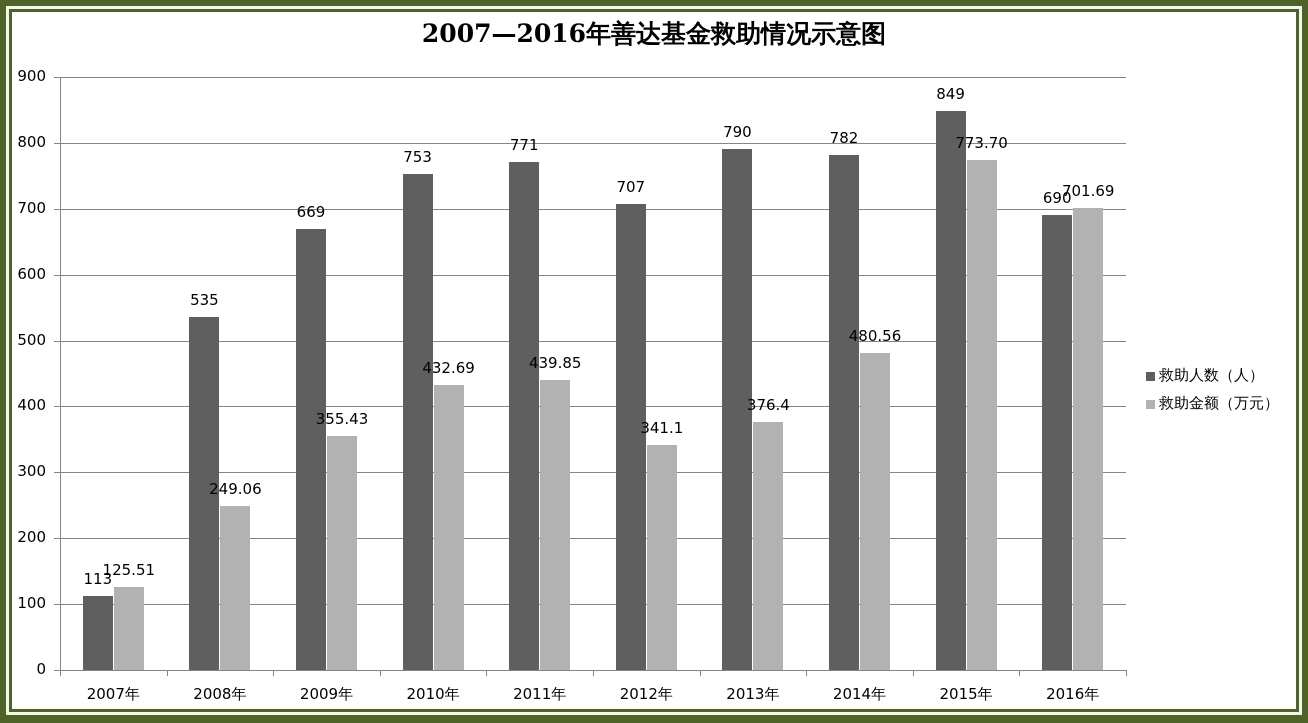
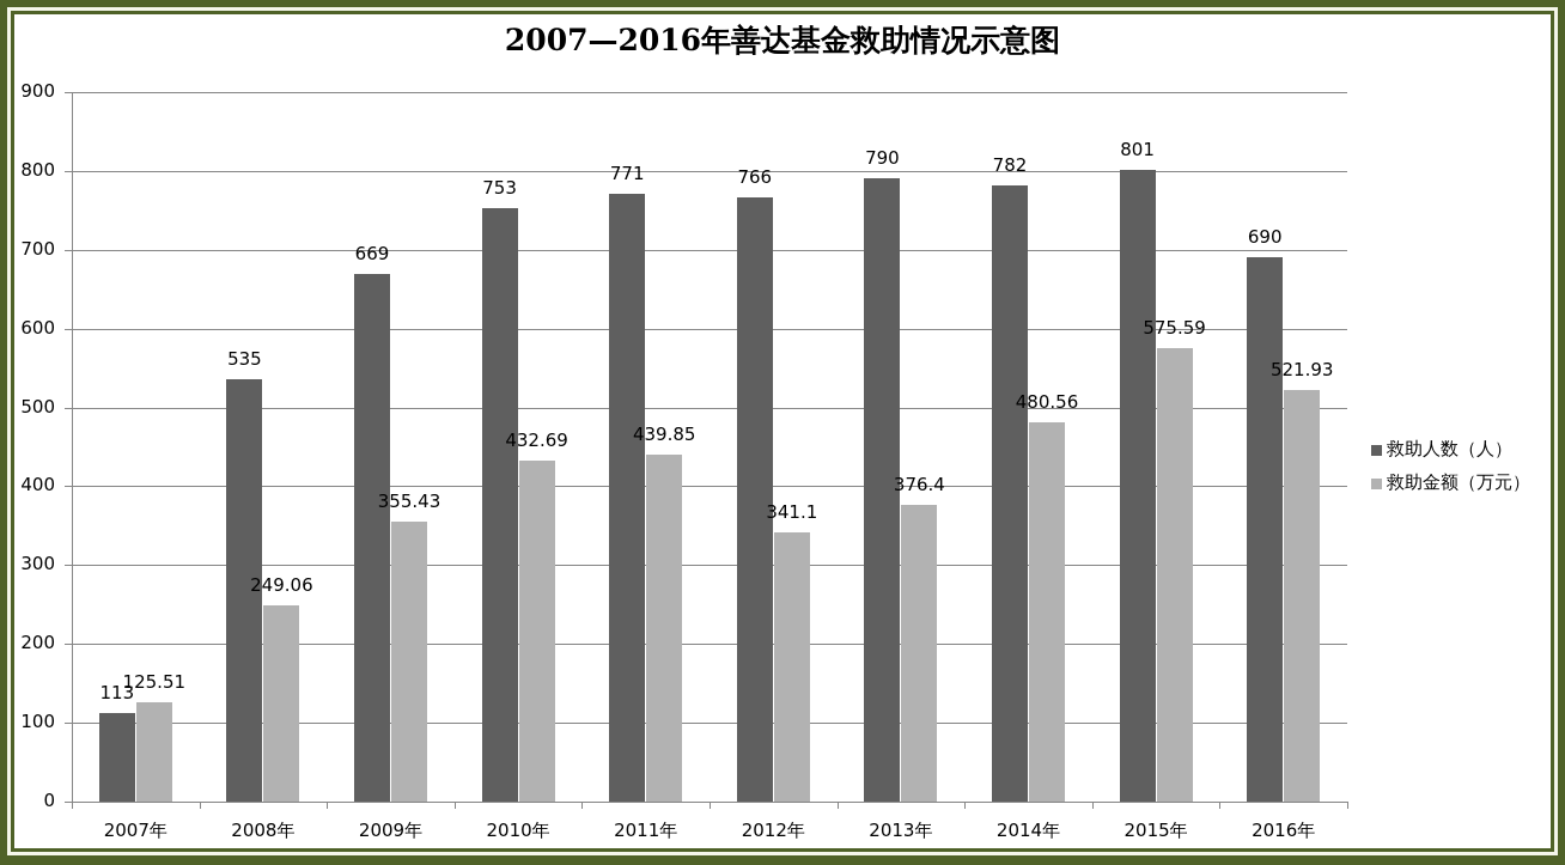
救助人数（人）/2012年: 707 -> 766
救助人数（人）/2015年: 849 -> 801
救助金额（万元）/2015年: 773.70 -> 575.59
救助金额（万元）/2016年: 701.69 -> 521.93
